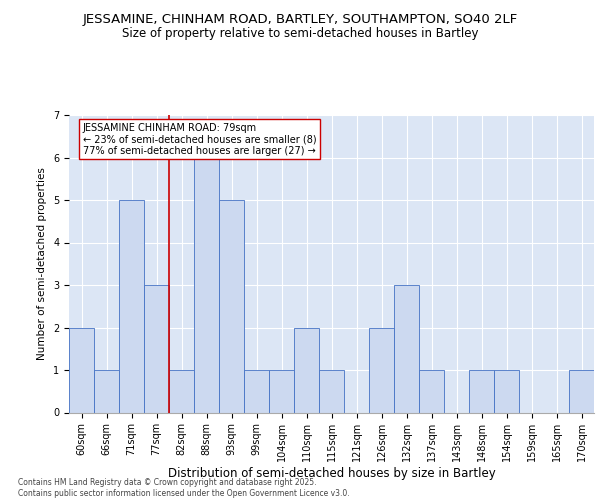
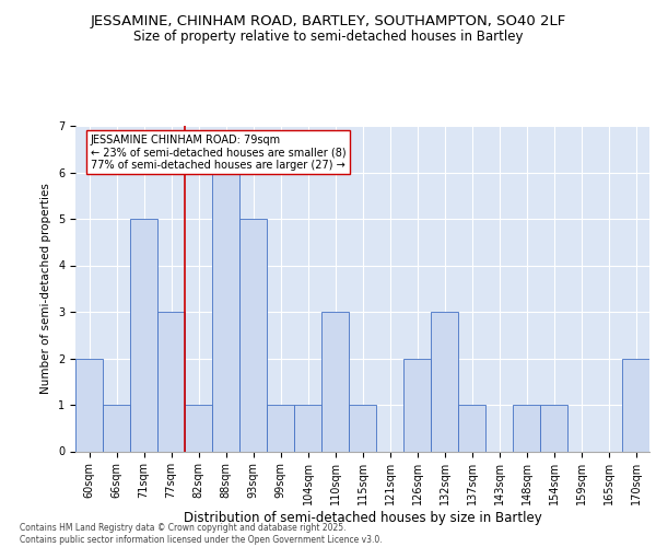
110sqm: 2 -> 3
170sqm: 1 -> 2
